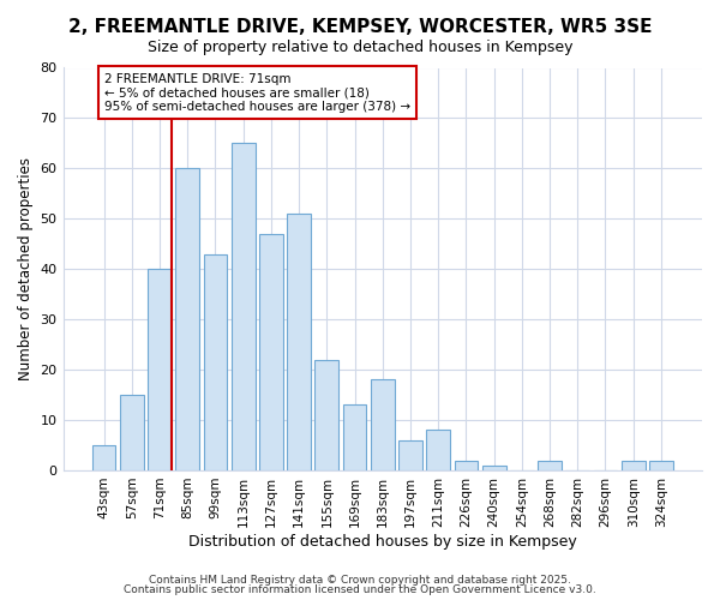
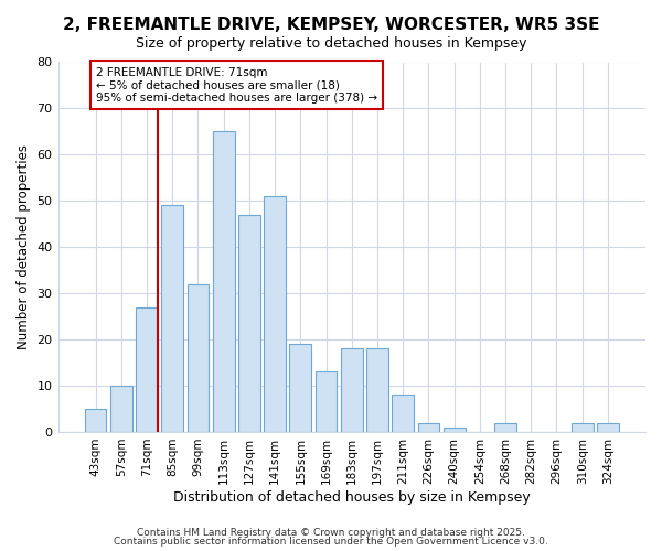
57sqm: 15 -> 10
71sqm: 40 -> 27
85sqm: 60 -> 49
99sqm: 43 -> 32
155sqm: 22 -> 19
197sqm: 6 -> 18
